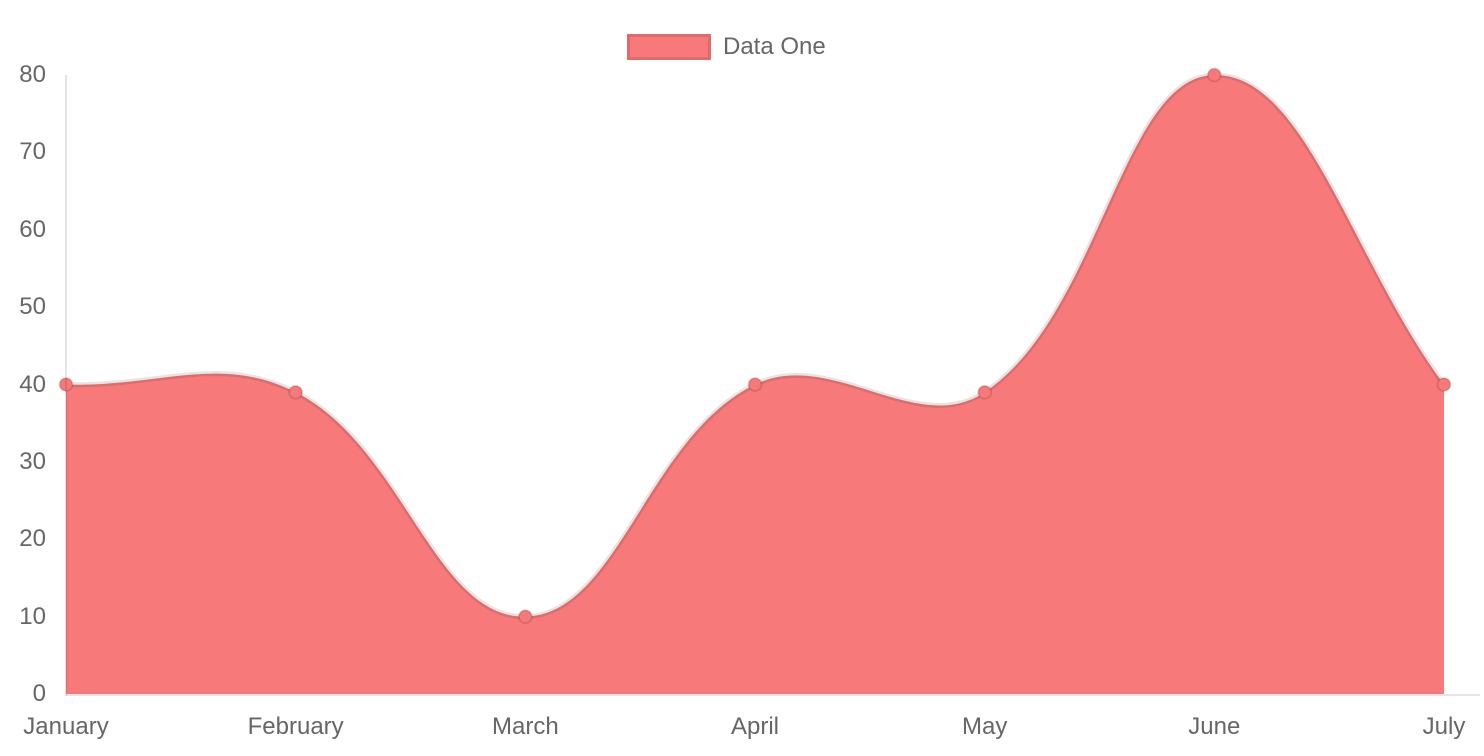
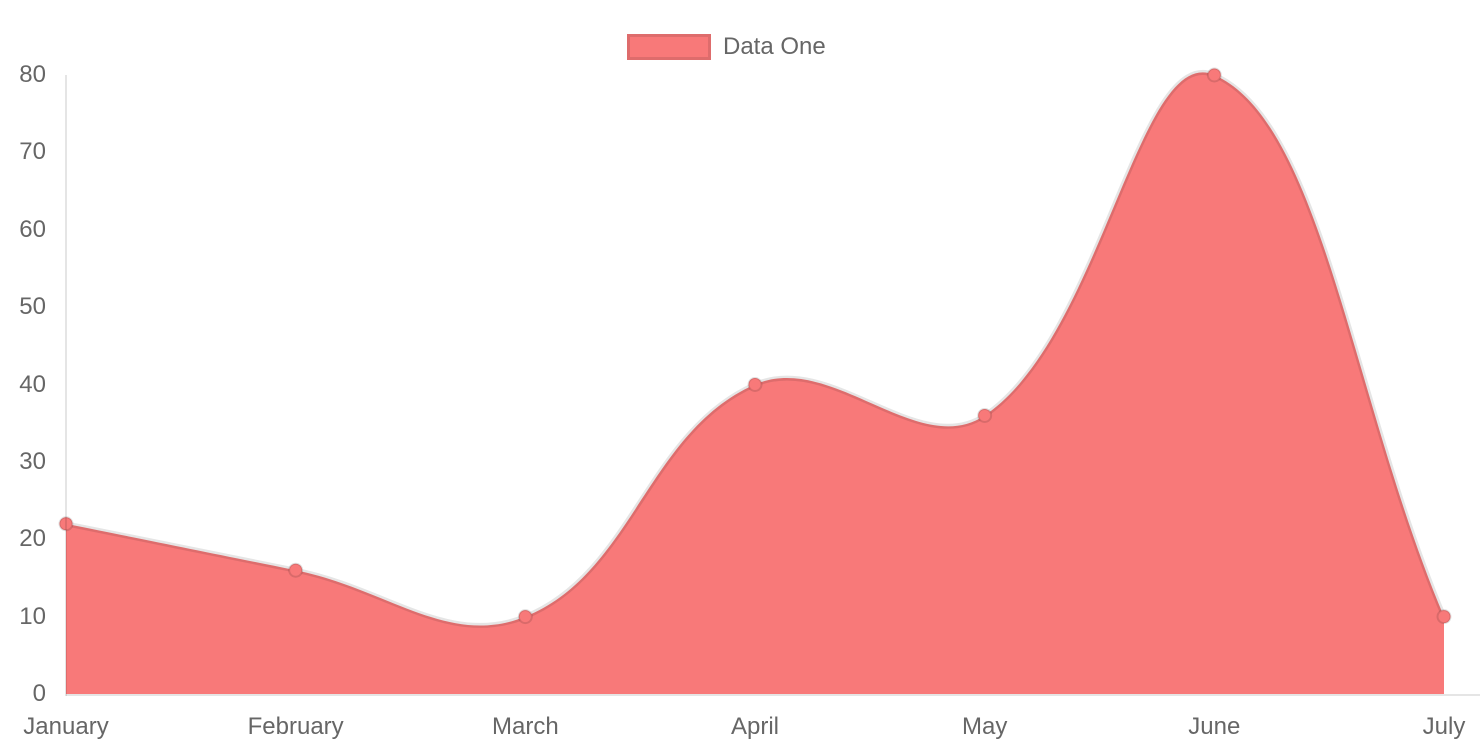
January: 40 -> 22
February: 39 -> 16
May: 39 -> 36
July: 40 -> 10
